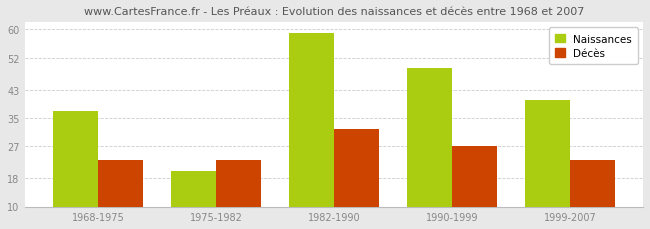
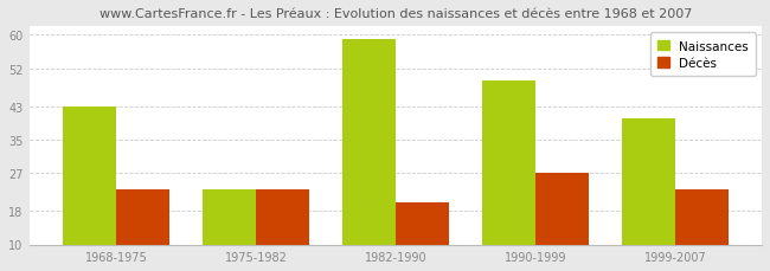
Naissances/1968-1975: 37 -> 43
Naissances/1975-1982: 20 -> 23
Décès/1982-1990: 32 -> 20
